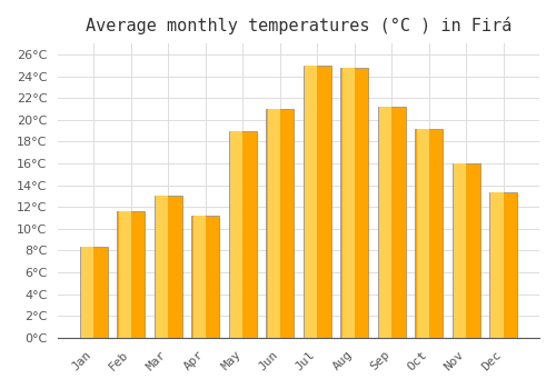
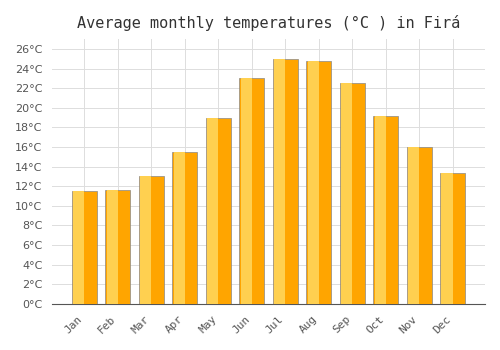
Jan: 8.4°C -> 11.5°C
Apr: 11.2°C -> 15.5°C
Jun: 21.0°C -> 23.0°C
Sep: 21.2°C -> 22.5°C
